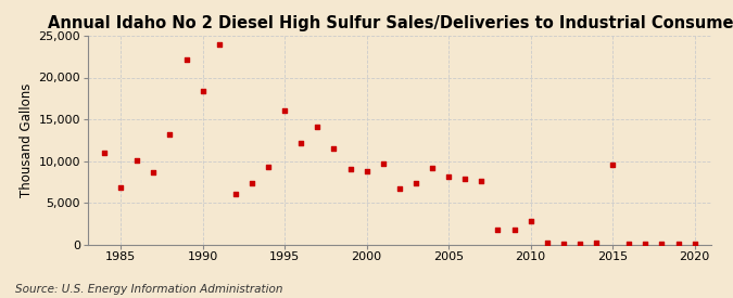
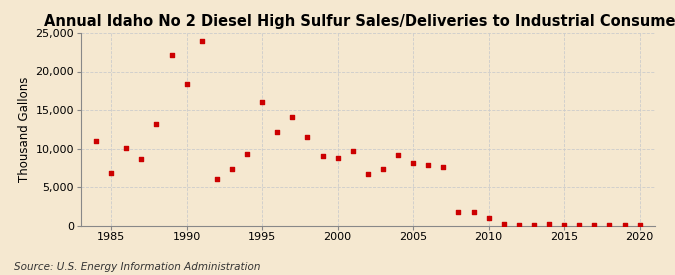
2010: 2,800 -> 1,000
2015: 9,600 -> 100
